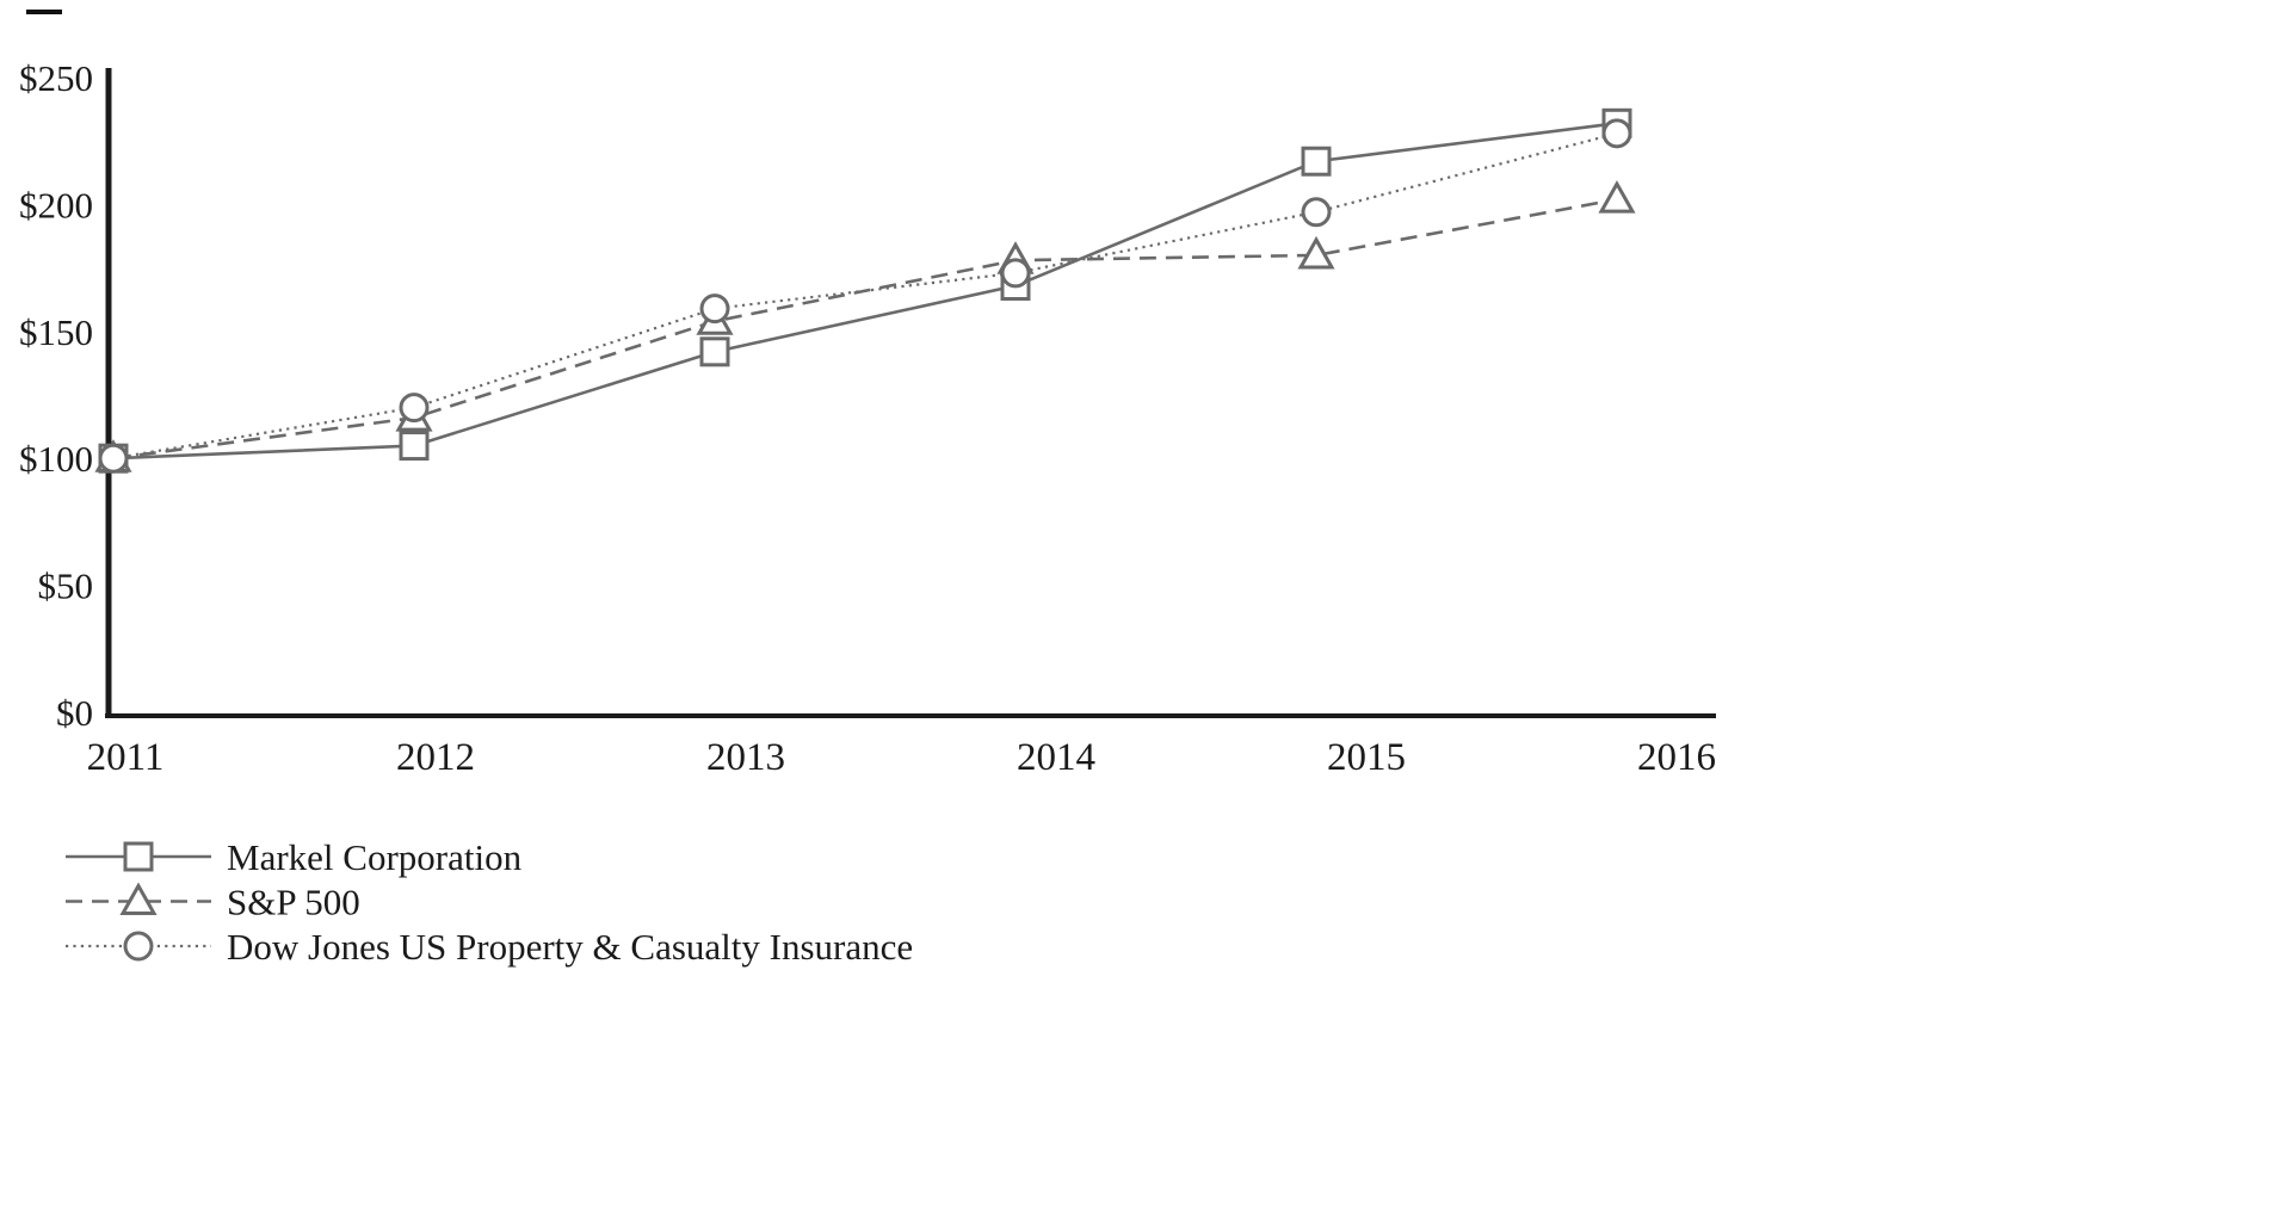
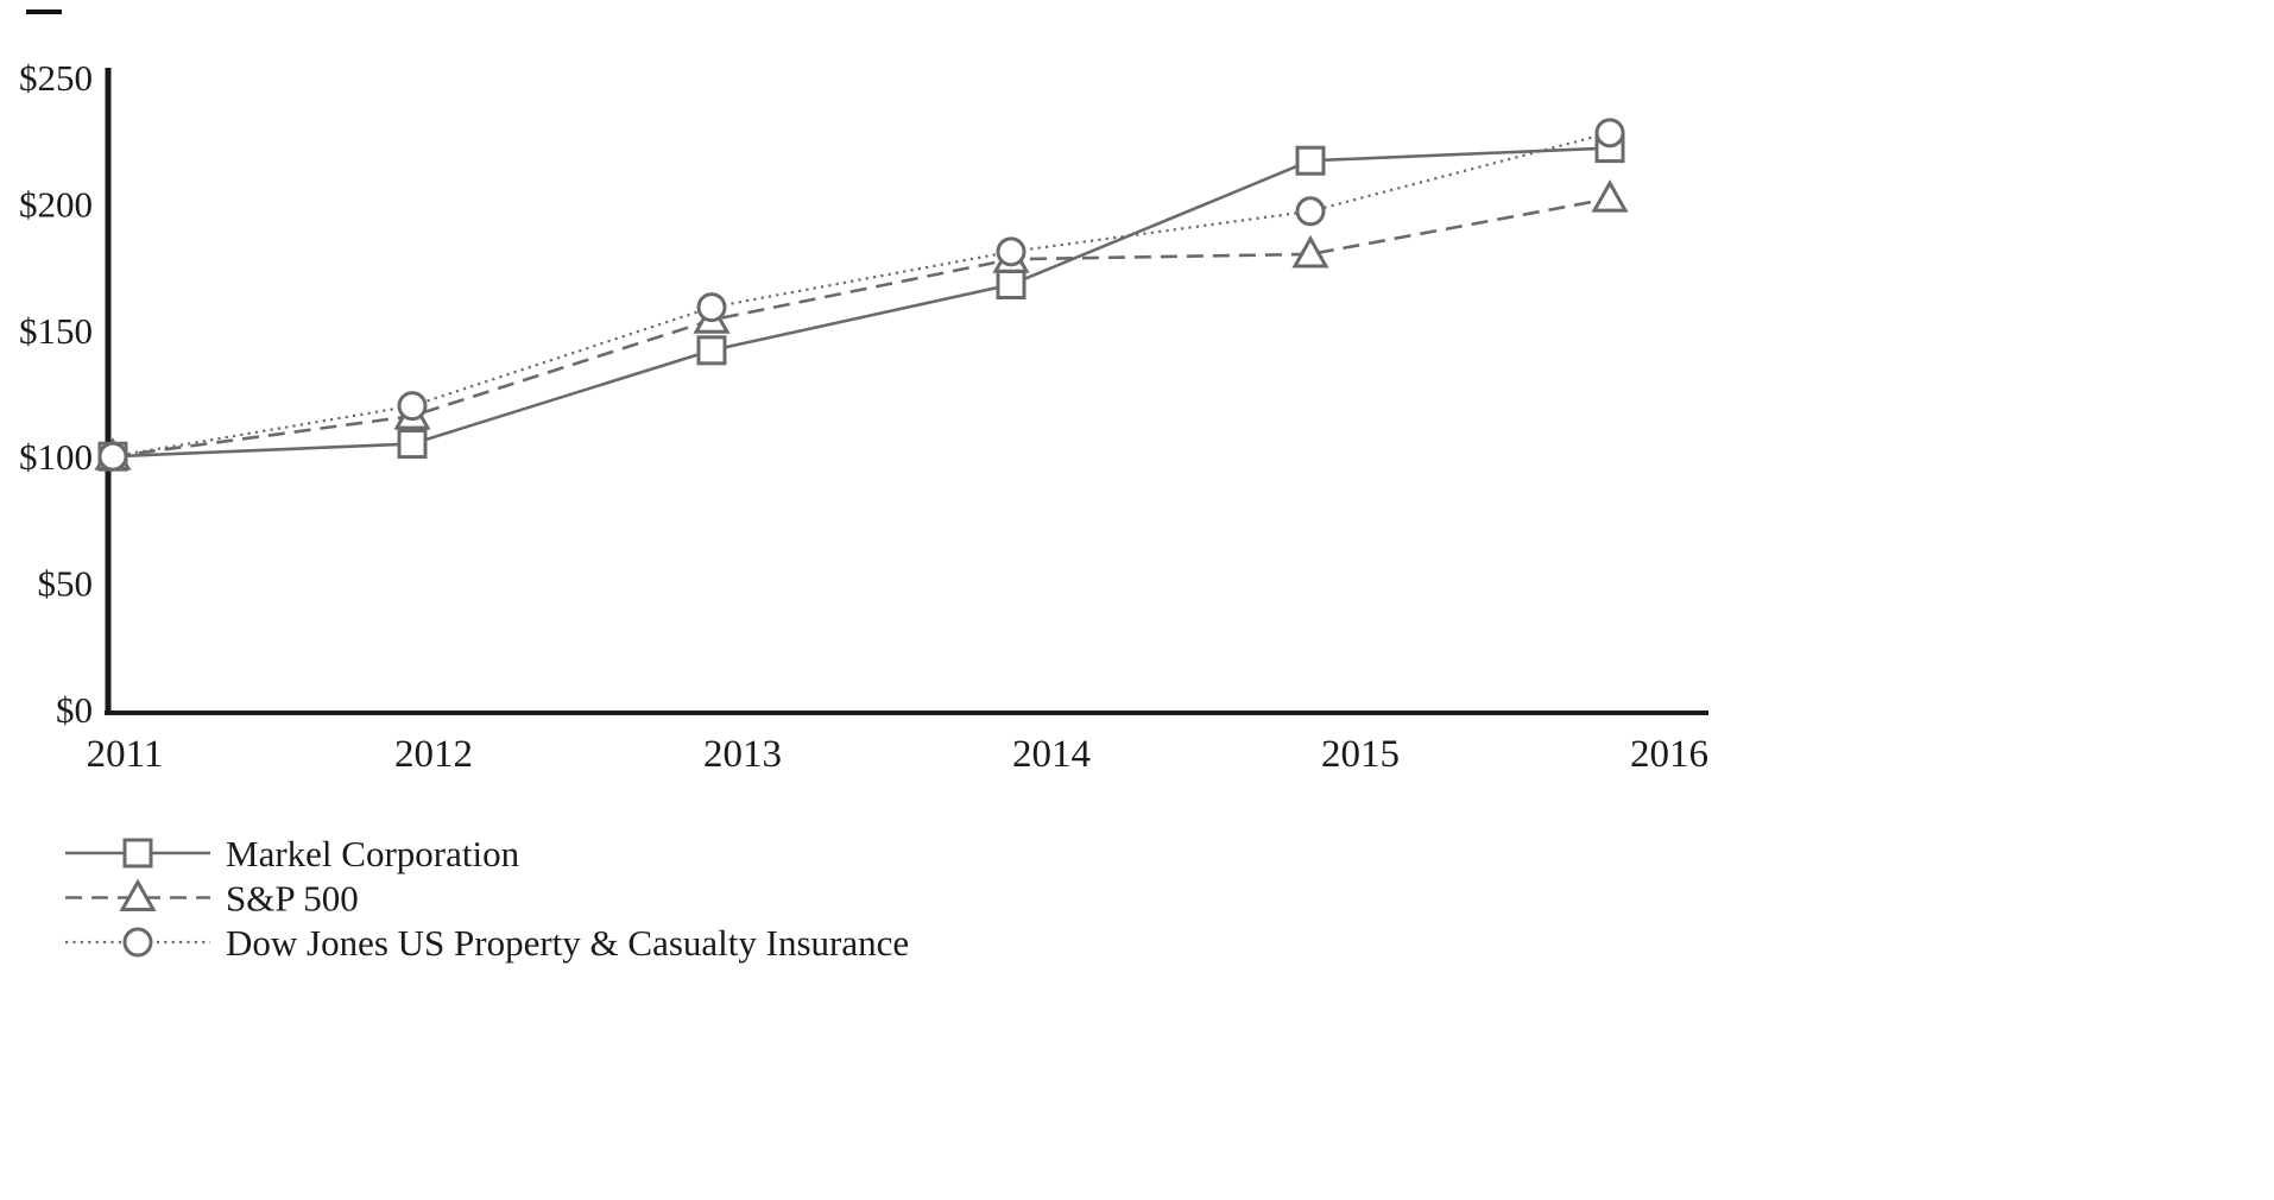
Dow Jones US Property & Casualty Insurance/2014: $173 -> $181
Markel Corporation/2016: $232 -> $222
